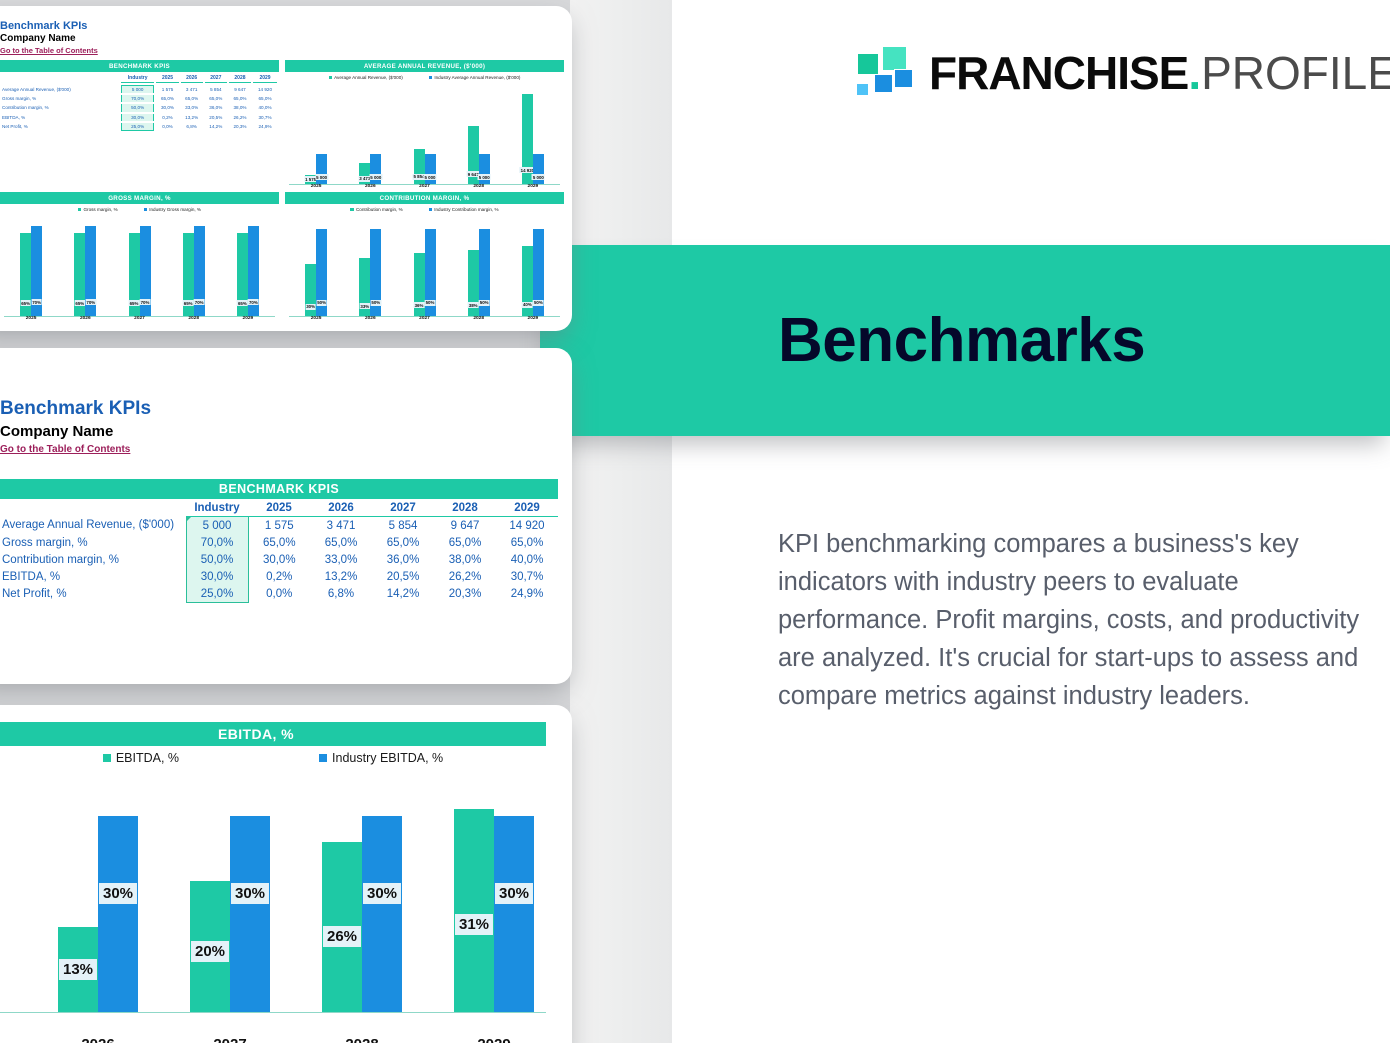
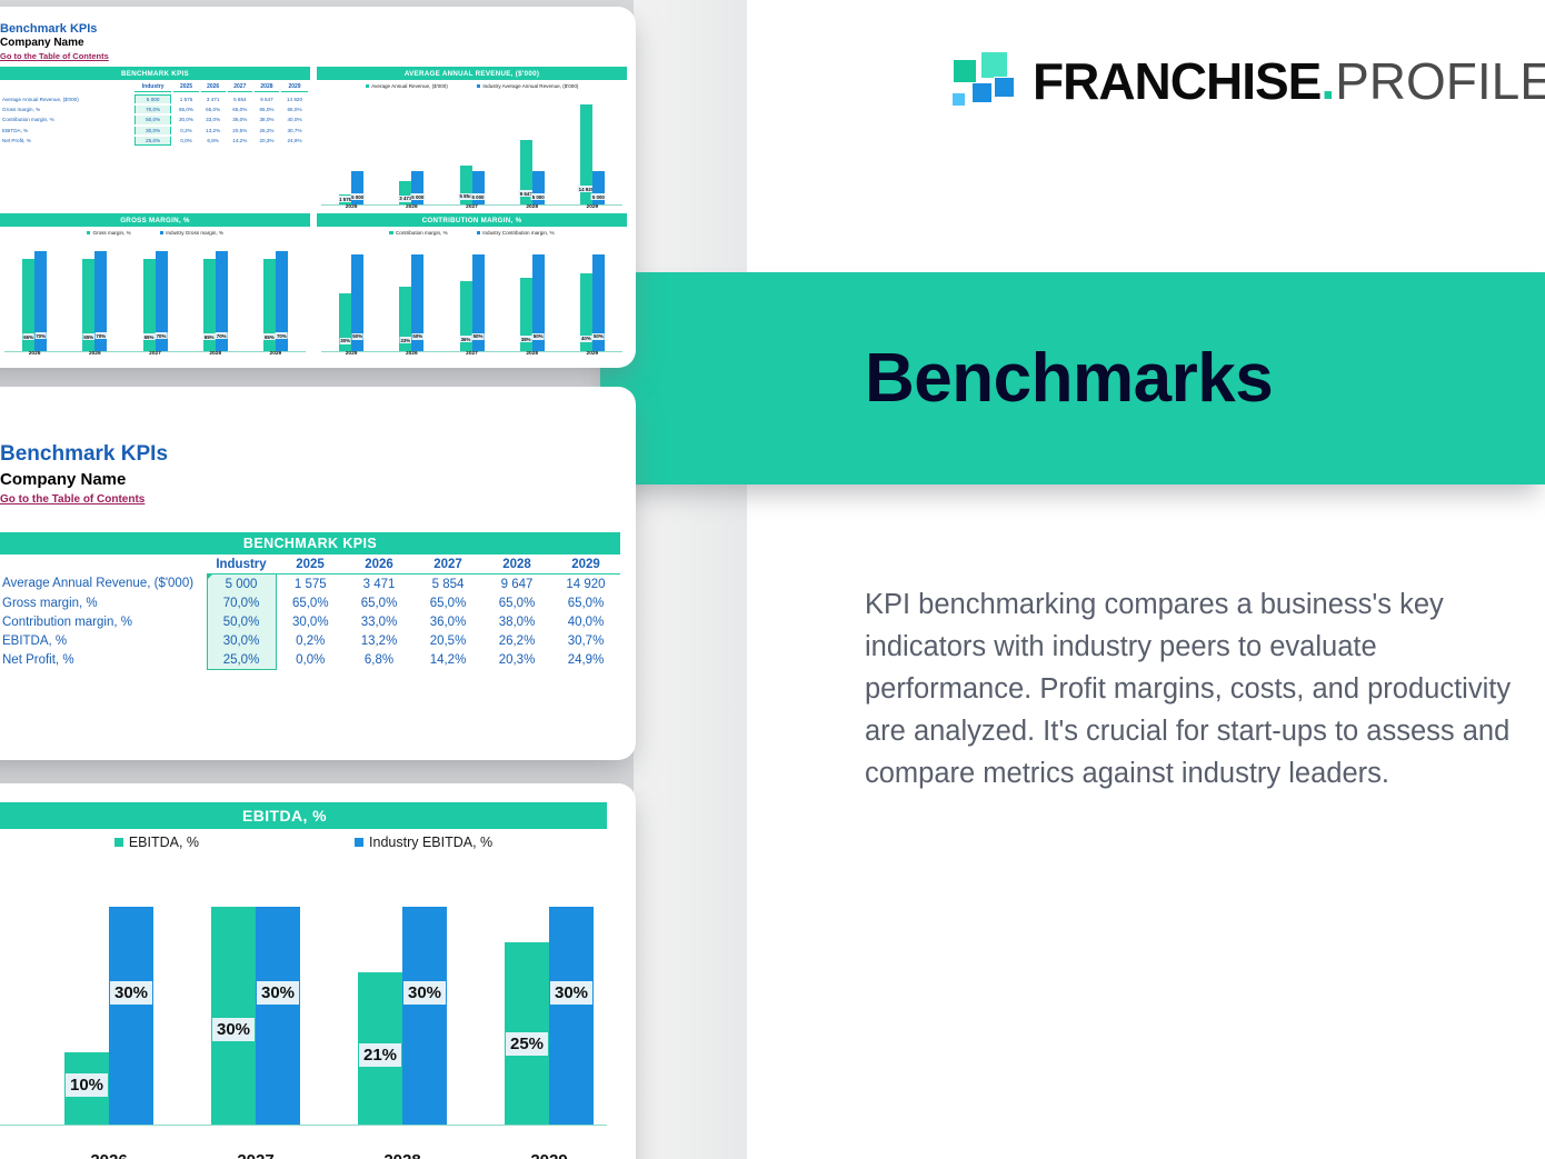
EBITDA, %/EBITDA, %/2026: 13% -> 10%
EBITDA, %/EBITDA, %/2027: 20% -> 30%
EBITDA, %/EBITDA, %/2028: 26% -> 21%
EBITDA, %/EBITDA, %/2029: 31% -> 25%
